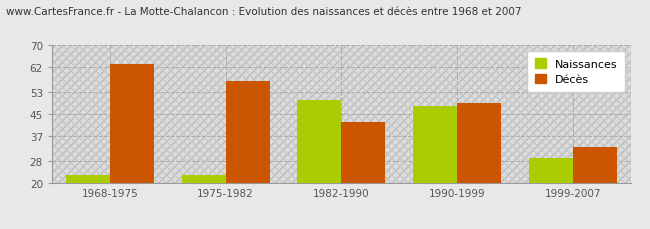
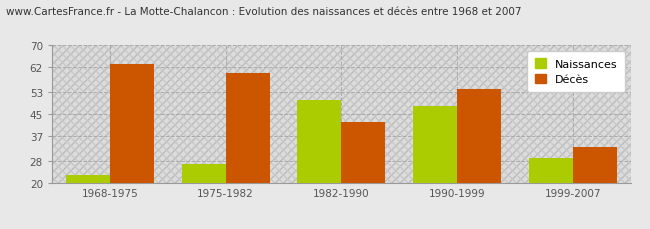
Naissances/1975-1982: 23 -> 27
Décès/1975-1982: 57 -> 60
Décès/1990-1999: 49 -> 54
